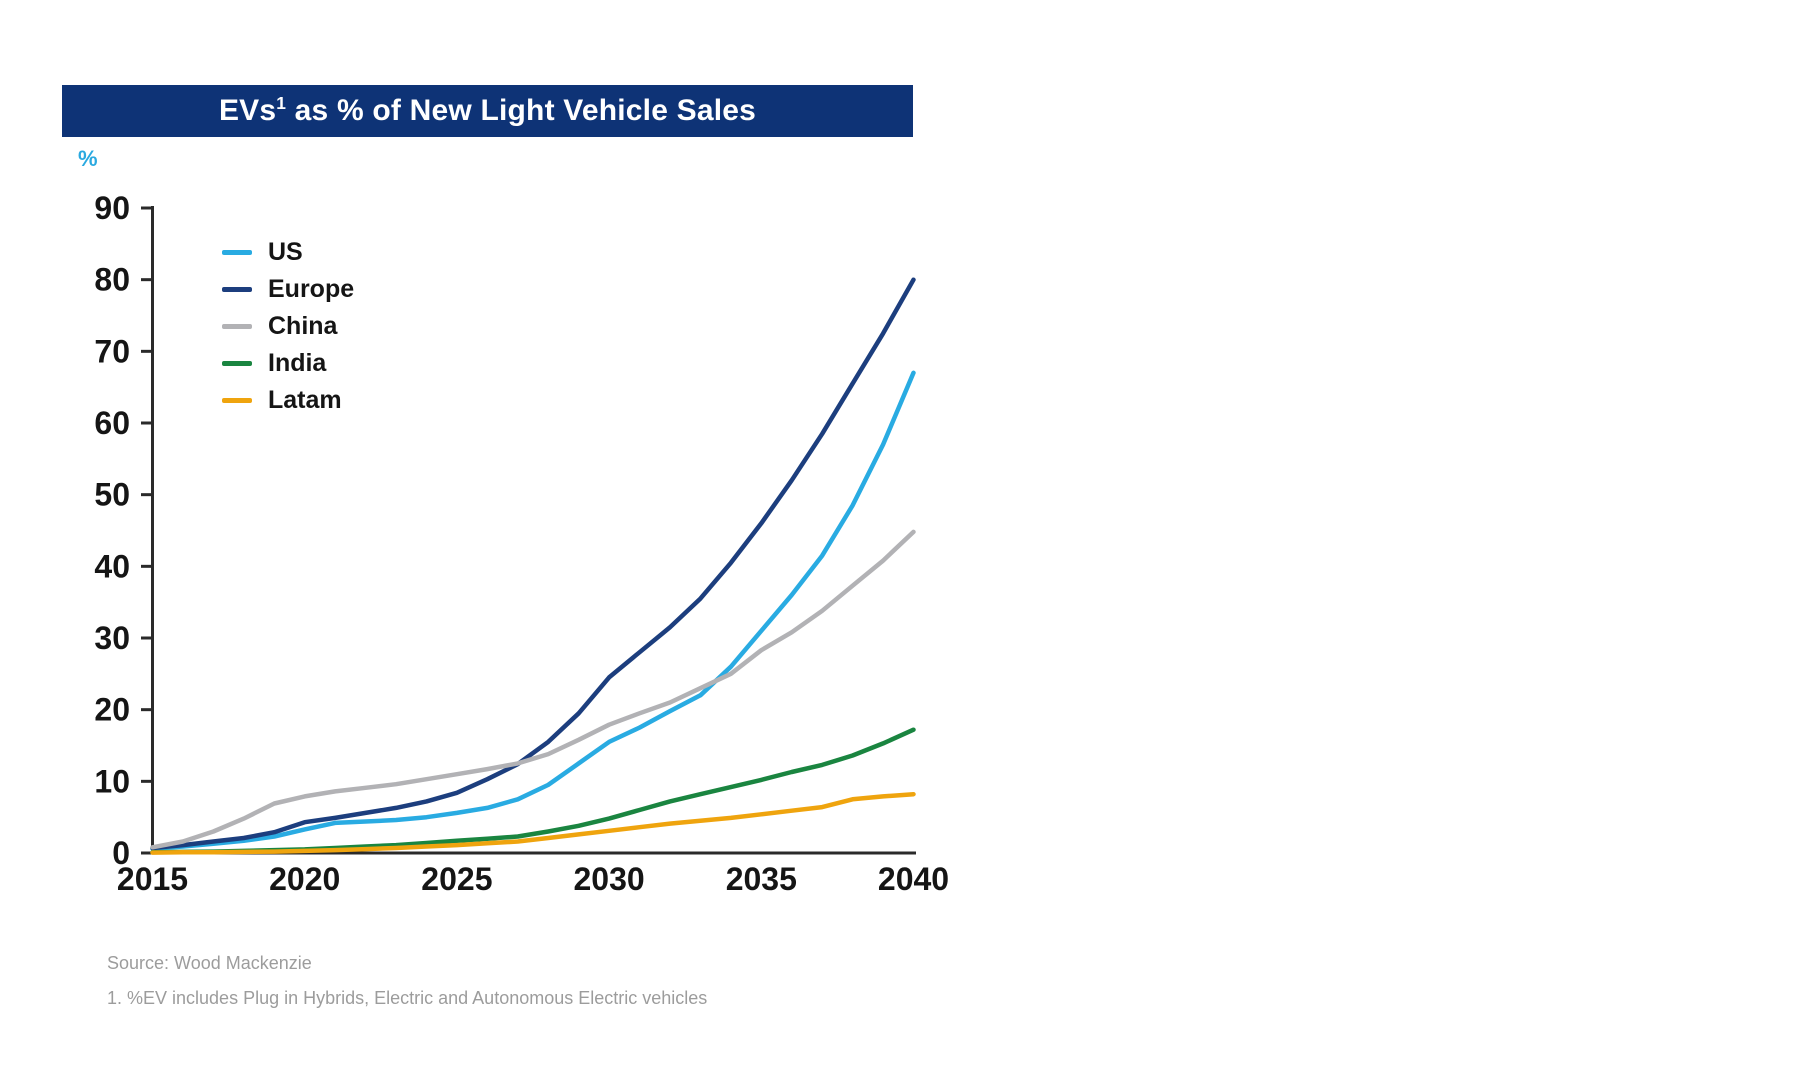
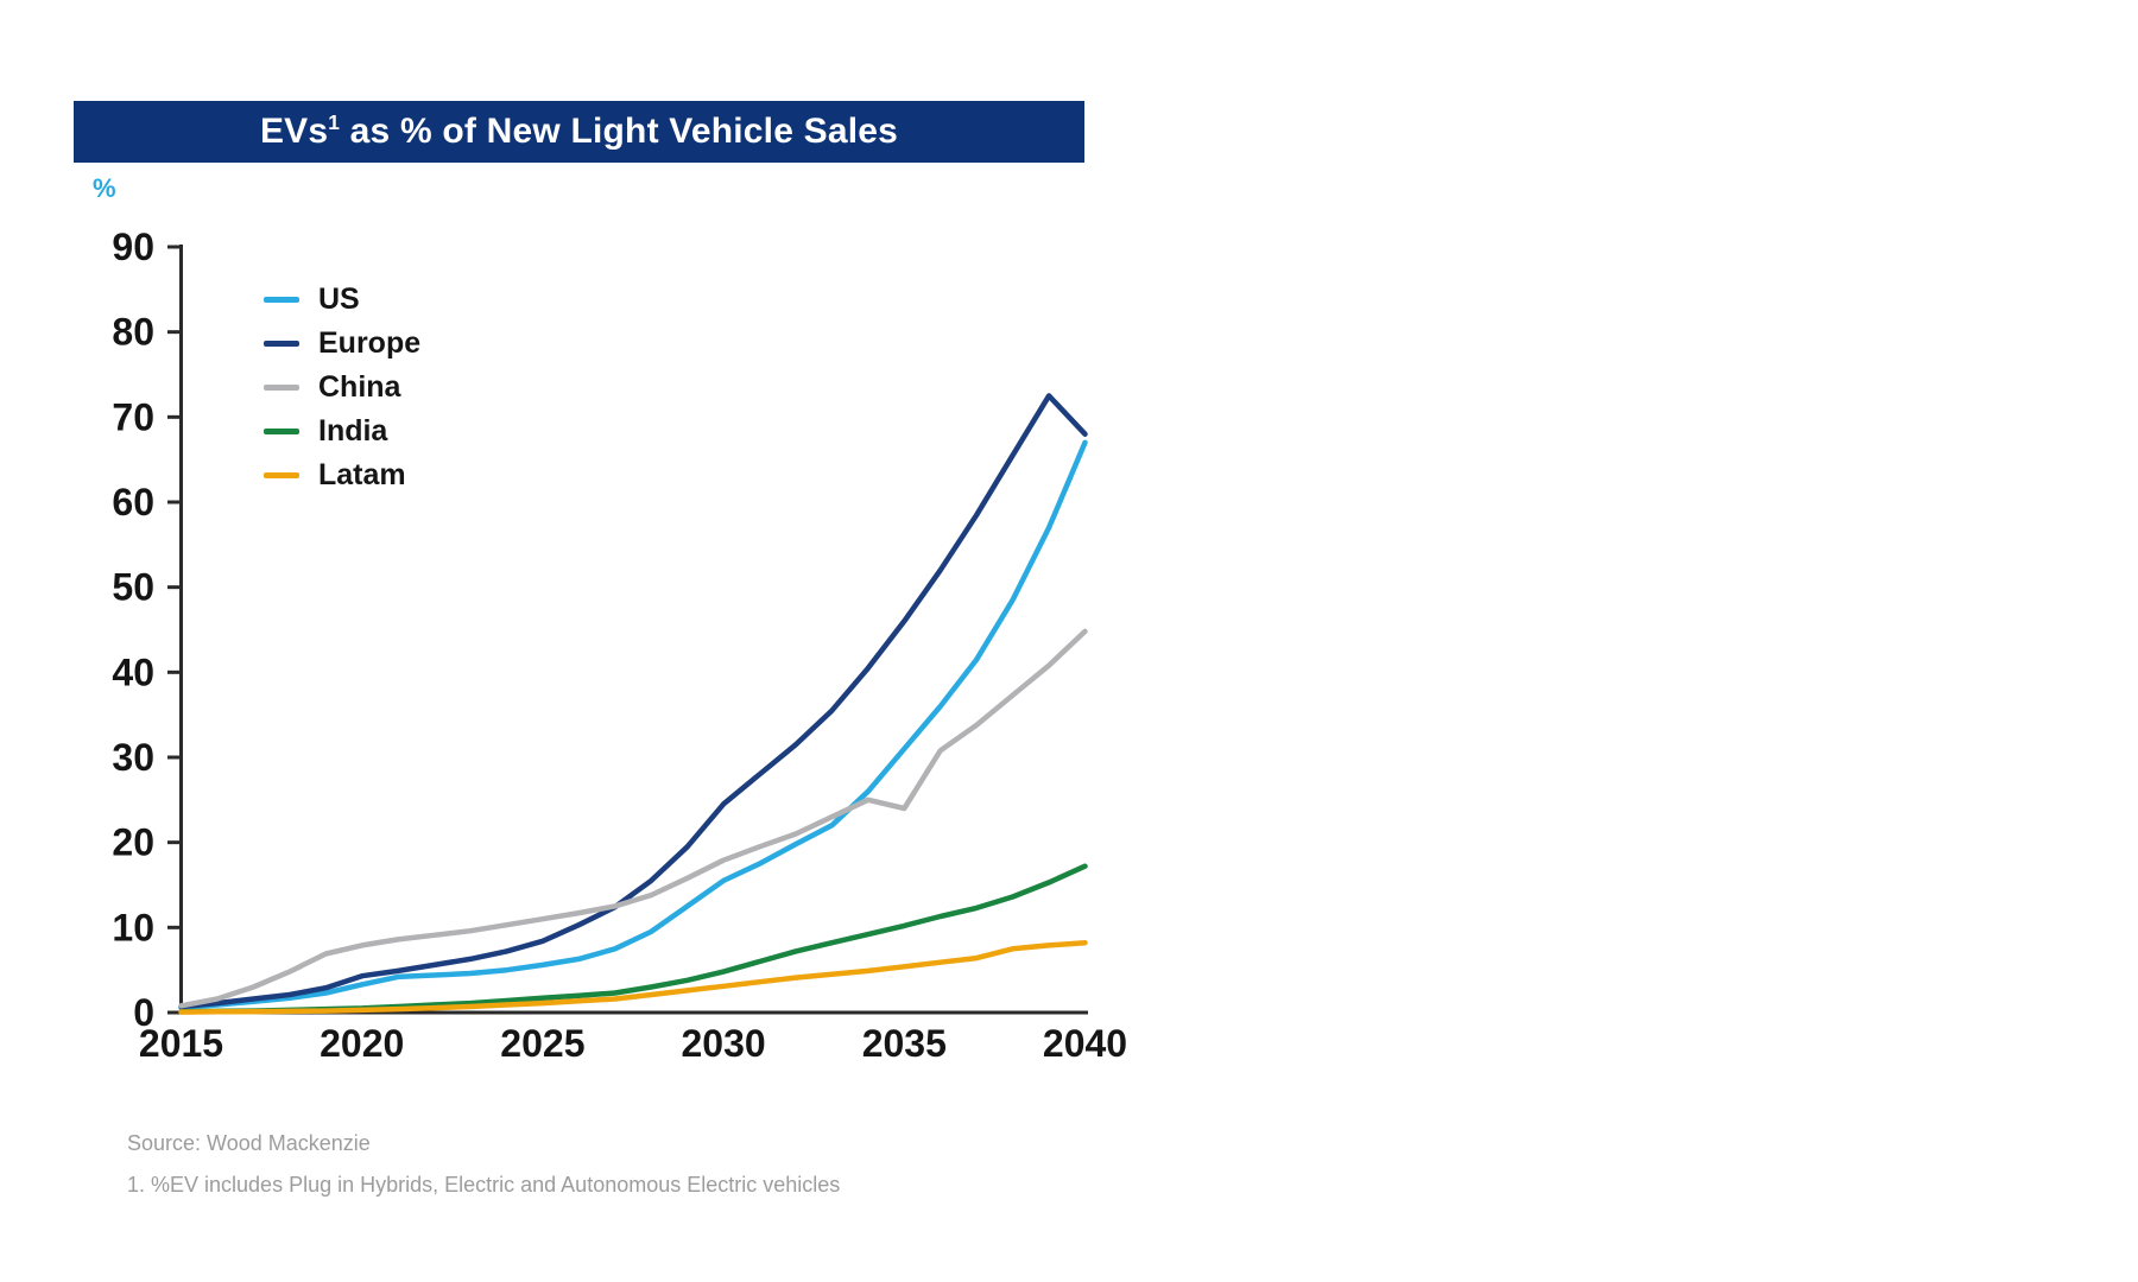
China/2035: 28 -> 24
Europe/2040: 80 -> 68
